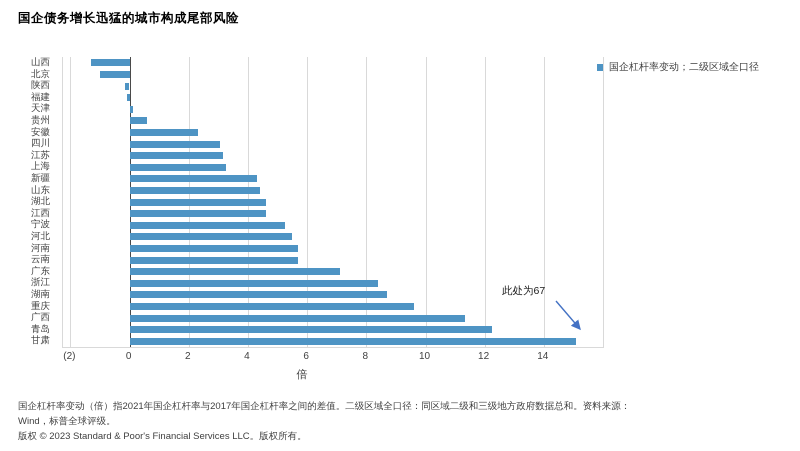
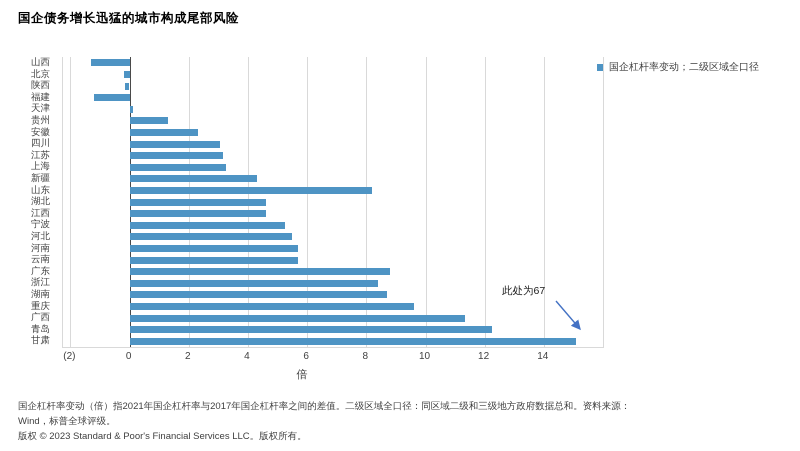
北京: -1.0 -> -0.2
福建: -0.1 -> -1.2
贵州: 0.6 -> 1.3
山东: 4.4 -> 8.2
广东: 7.1 -> 8.8
